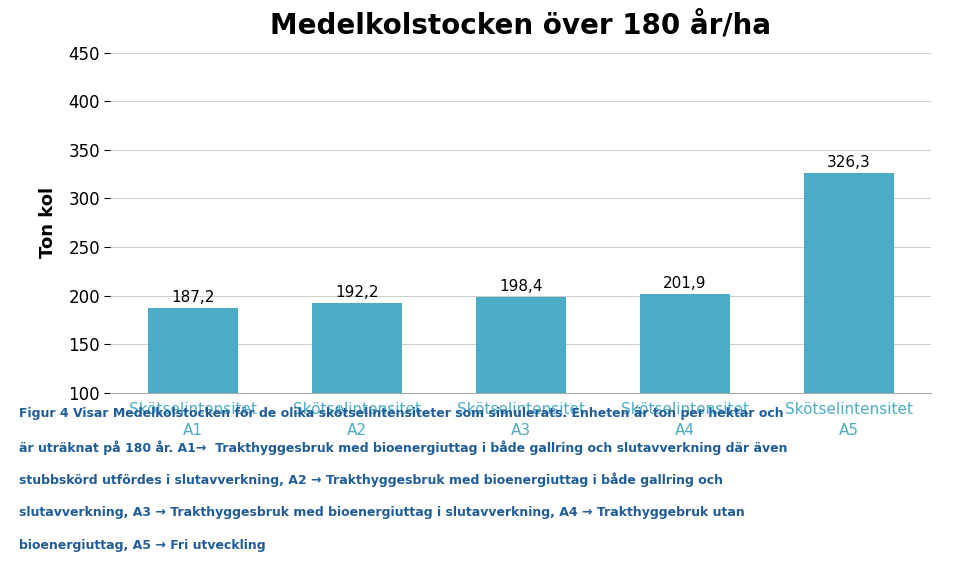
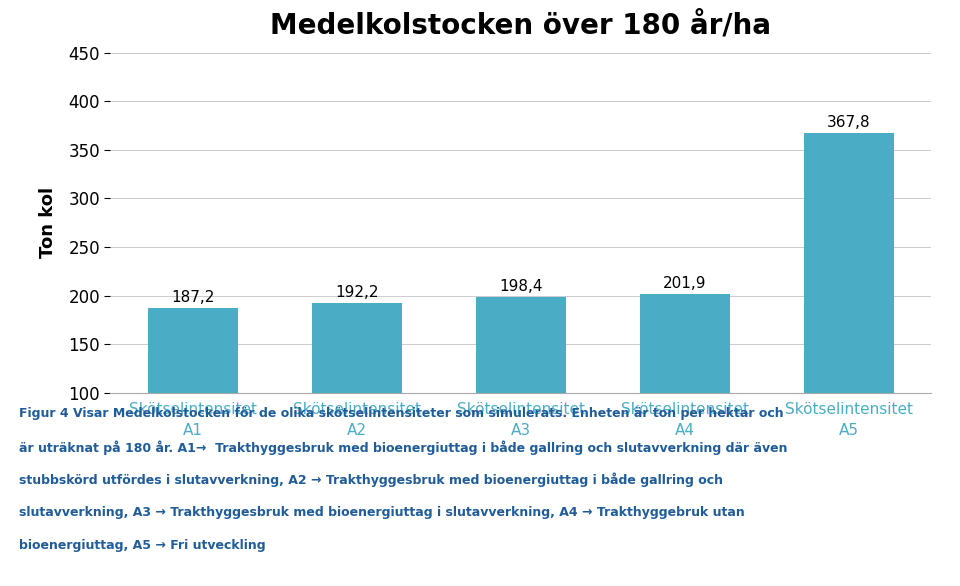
Skötselintensitet A5: 326,3 -> 367,8
